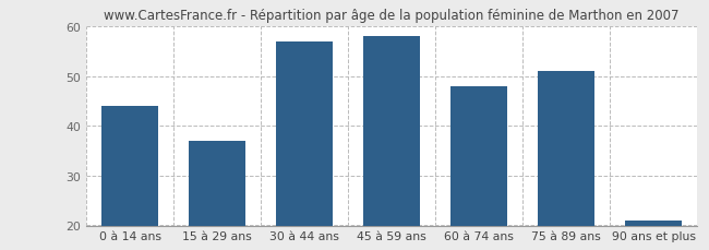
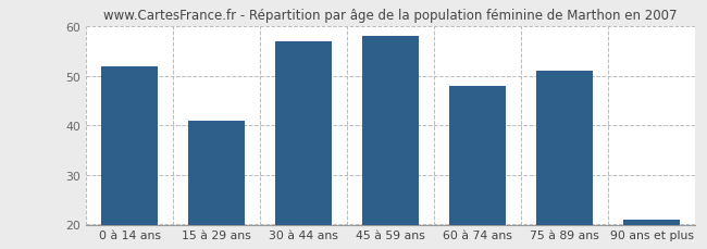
0 à 14 ans: 44 -> 52
15 à 29 ans: 37 -> 41
